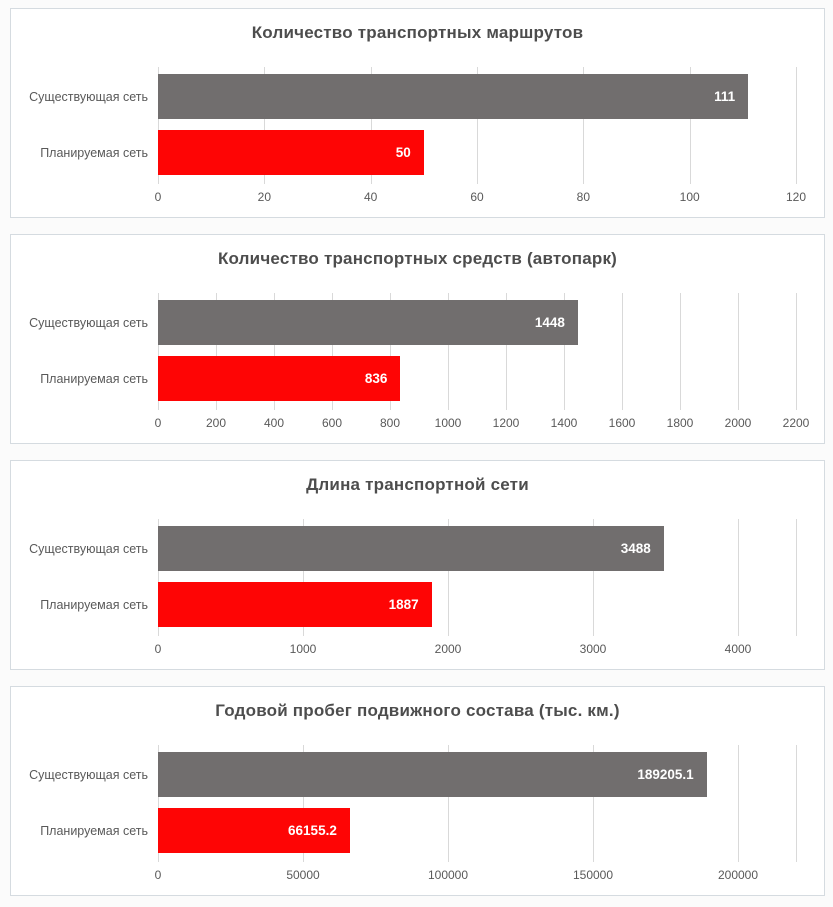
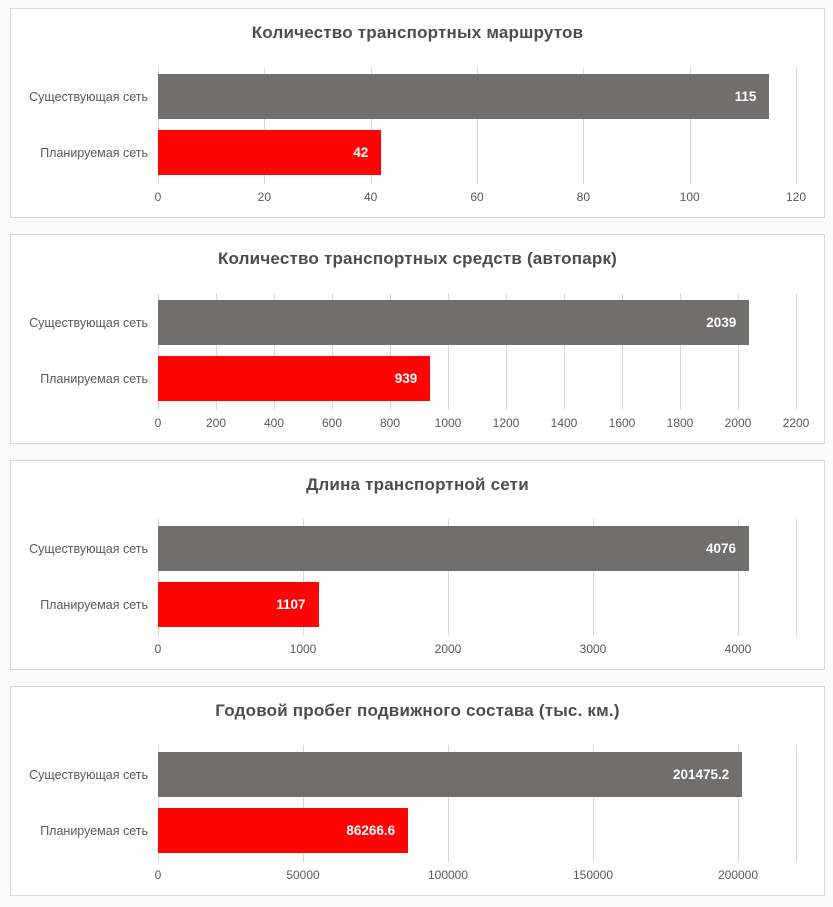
Количество транспортных маршрутов/Существующая сеть: 111 -> 115
Количество транспортных маршрутов/Планируемая сеть: 50 -> 42
Количество транспортных средств (автопарк)/Существующая сеть: 1448 -> 2039
Количество транспортных средств (автопарк)/Планируемая сеть: 836 -> 939
Длина транспортной сети/Существующая сеть: 3488 -> 4076
Длина транспортной сети/Планируемая сеть: 1887 -> 1107
Годовой пробег подвижного состава (тыс. км.)/Существующая сеть: 189205.1 -> 201475.2
Годовой пробег подвижного состава (тыс. км.)/Планируемая сеть: 66155.2 -> 86266.6
